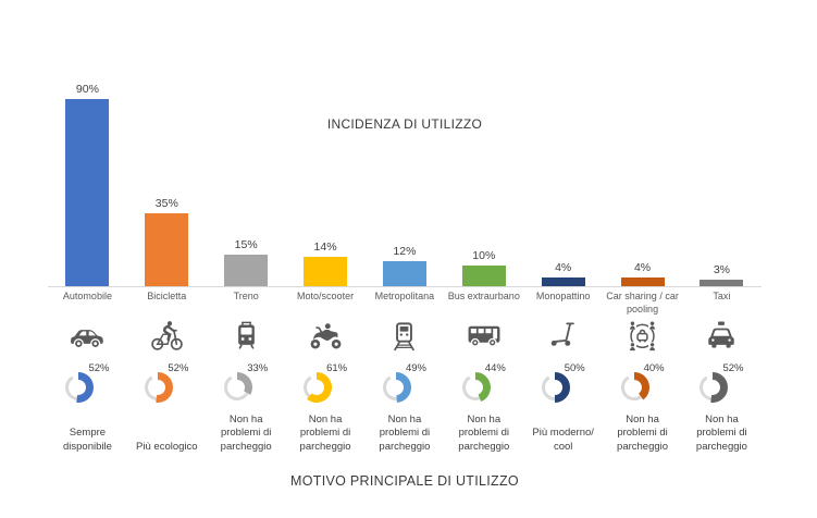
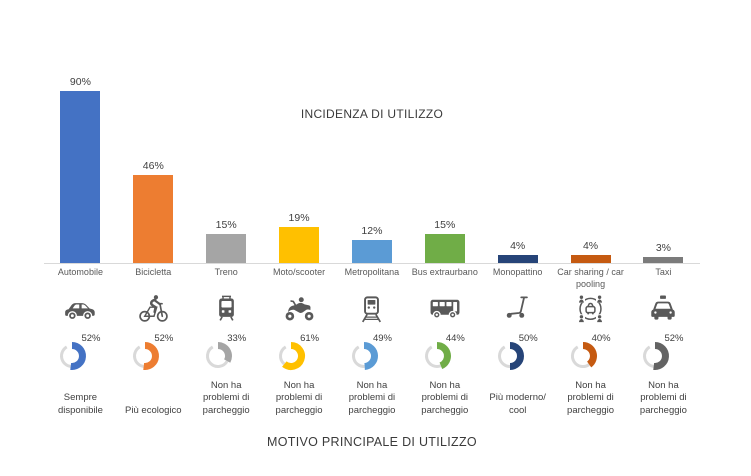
INCIDENZA DI UTILIZZO/Bicicletta: 35% -> 46%
INCIDENZA DI UTILIZZO/Moto/scooter: 14% -> 19%
INCIDENZA DI UTILIZZO/Bus extraurbano: 10% -> 15%
